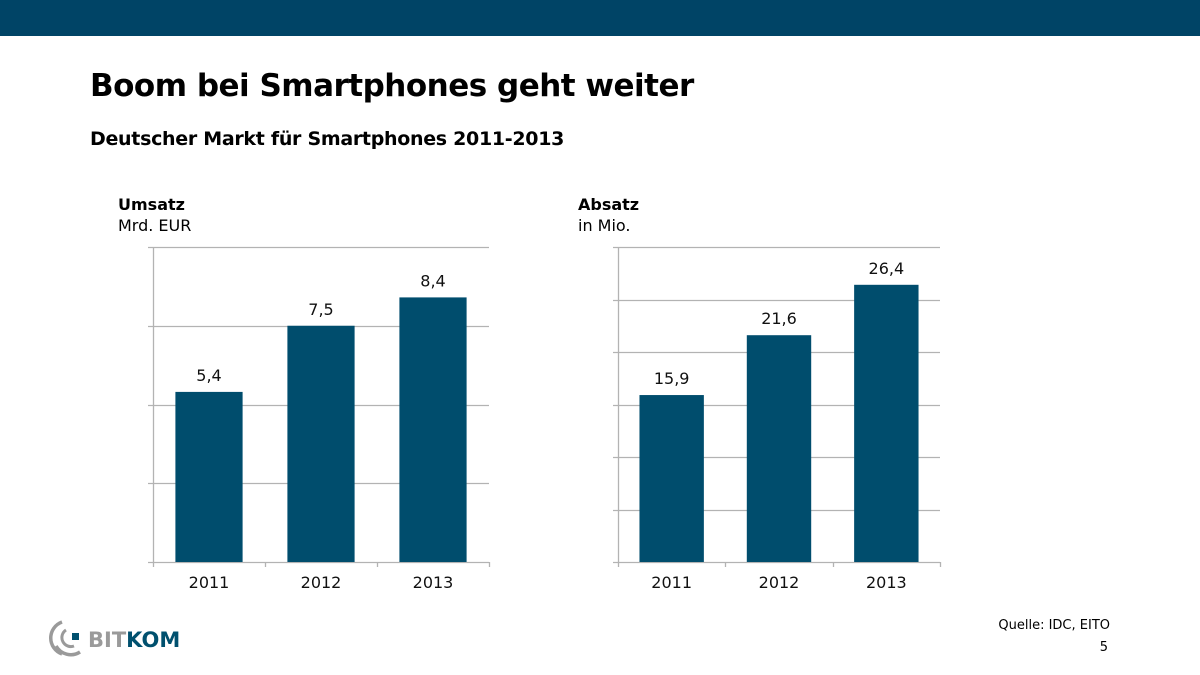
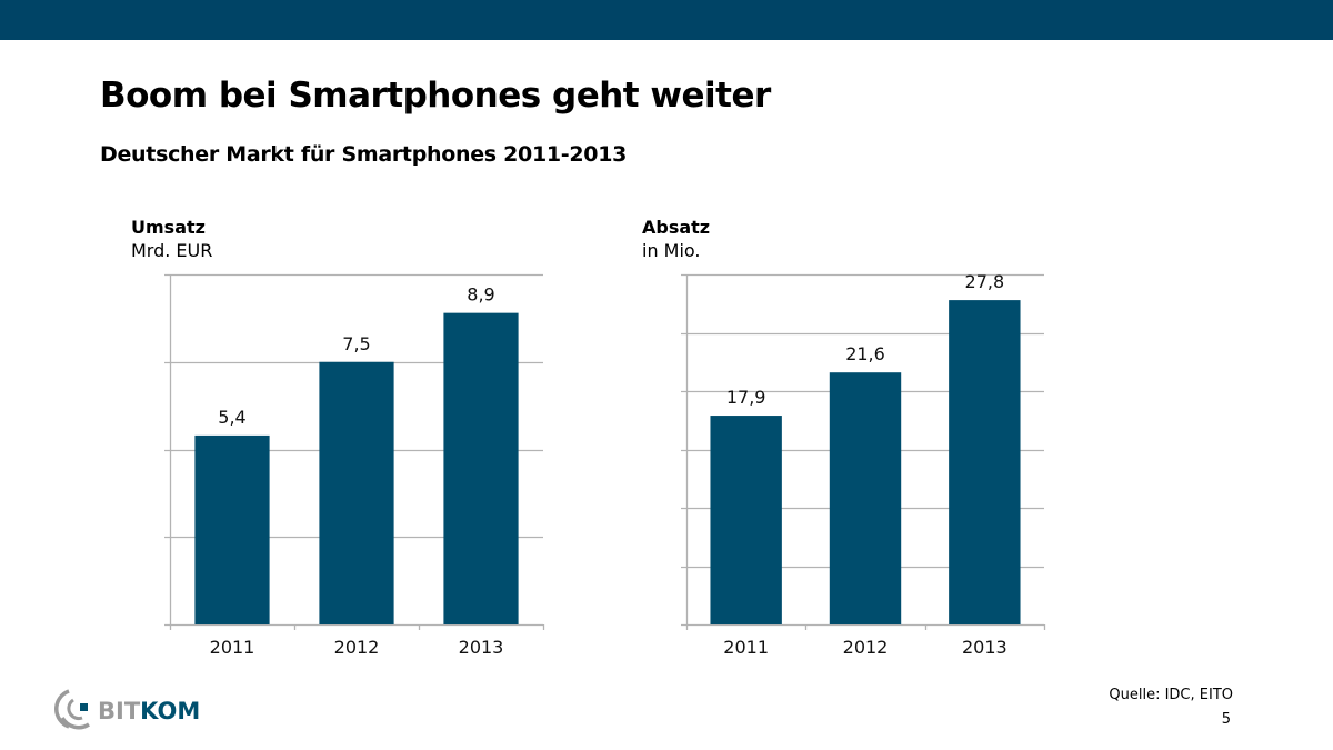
Umsatz/2013: 8,4 -> 8,9
Absatz/2011: 15,9 -> 17,9
Absatz/2013: 26,4 -> 27,8
